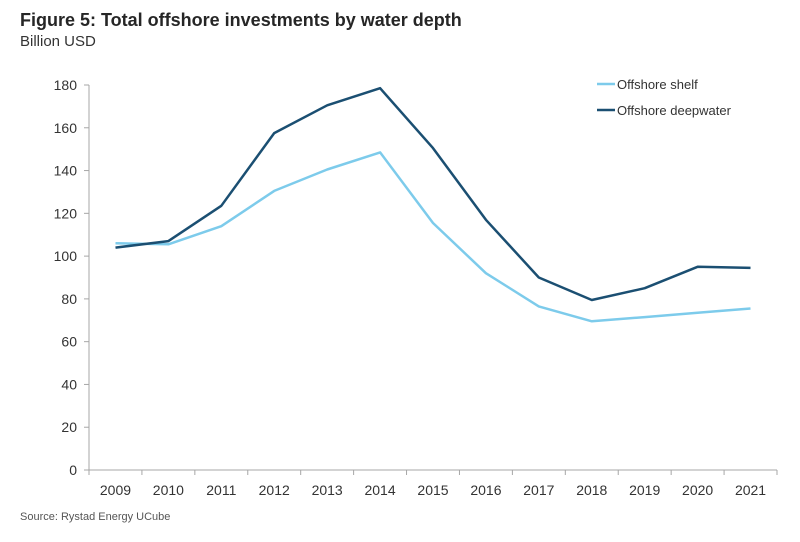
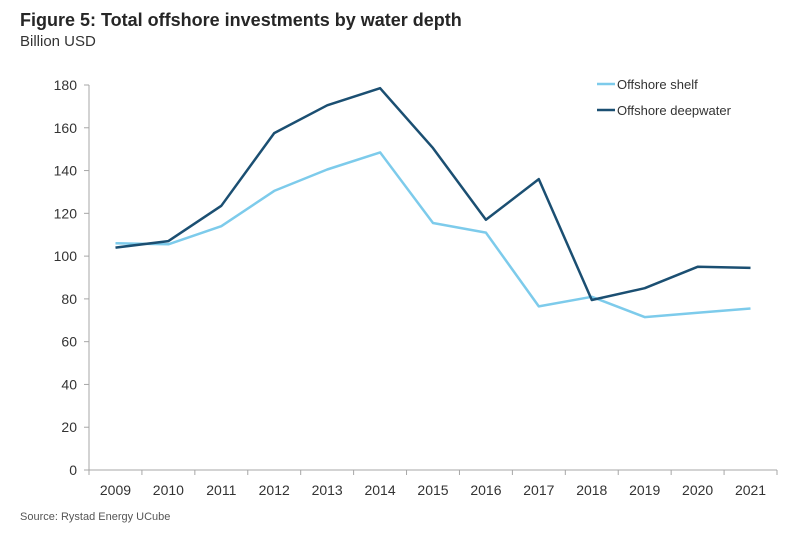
Offshore shelf/2016: 92 -> 111
Offshore deepwater/2017: 90 -> 136
Offshore shelf/2018: 70 -> 81
